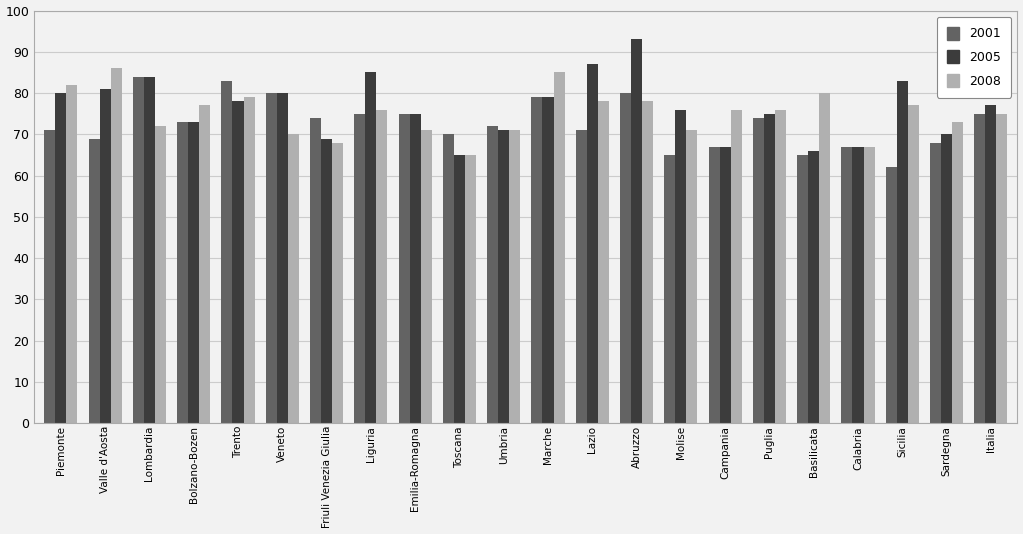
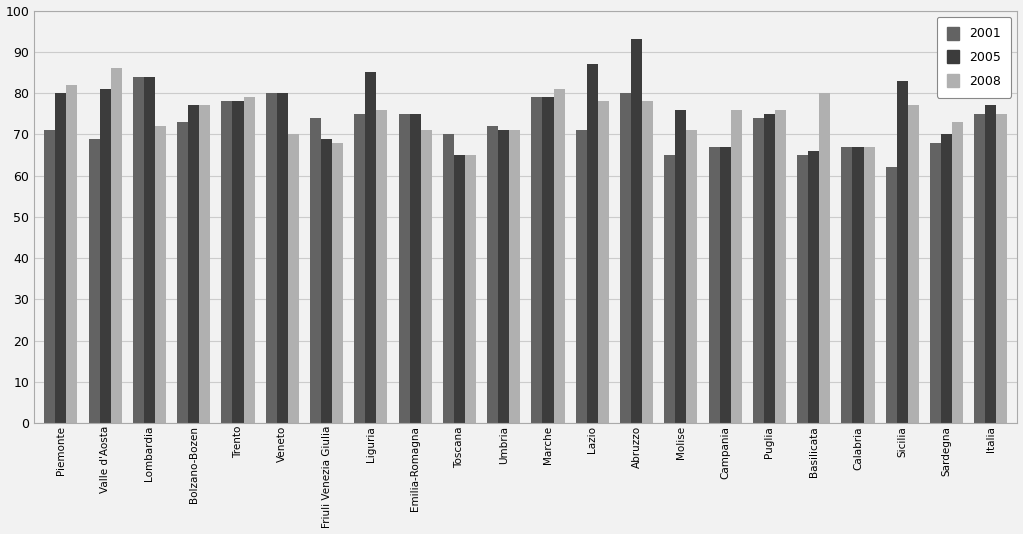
2005/Bolzano-Bozen: 73 -> 77
2001/Trento: 83 -> 78
2008/Marche: 85 -> 81
